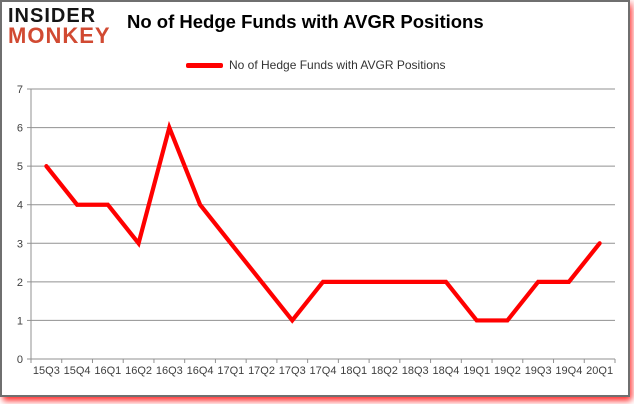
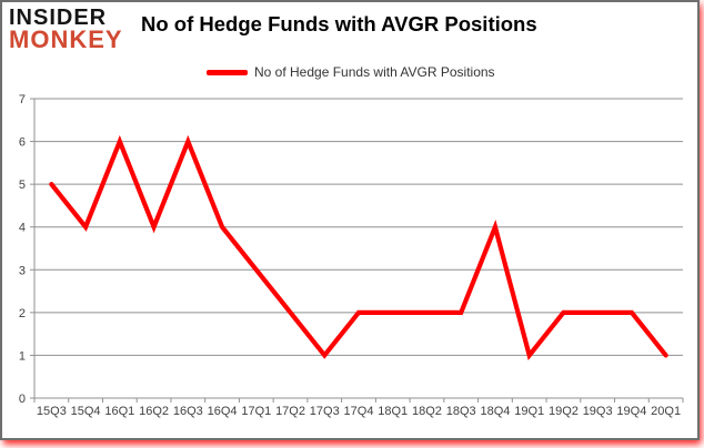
16Q1: 4 -> 6
16Q2: 3 -> 4
18Q4: 2 -> 4
19Q2: 1 -> 2
20Q1: 3 -> 1
